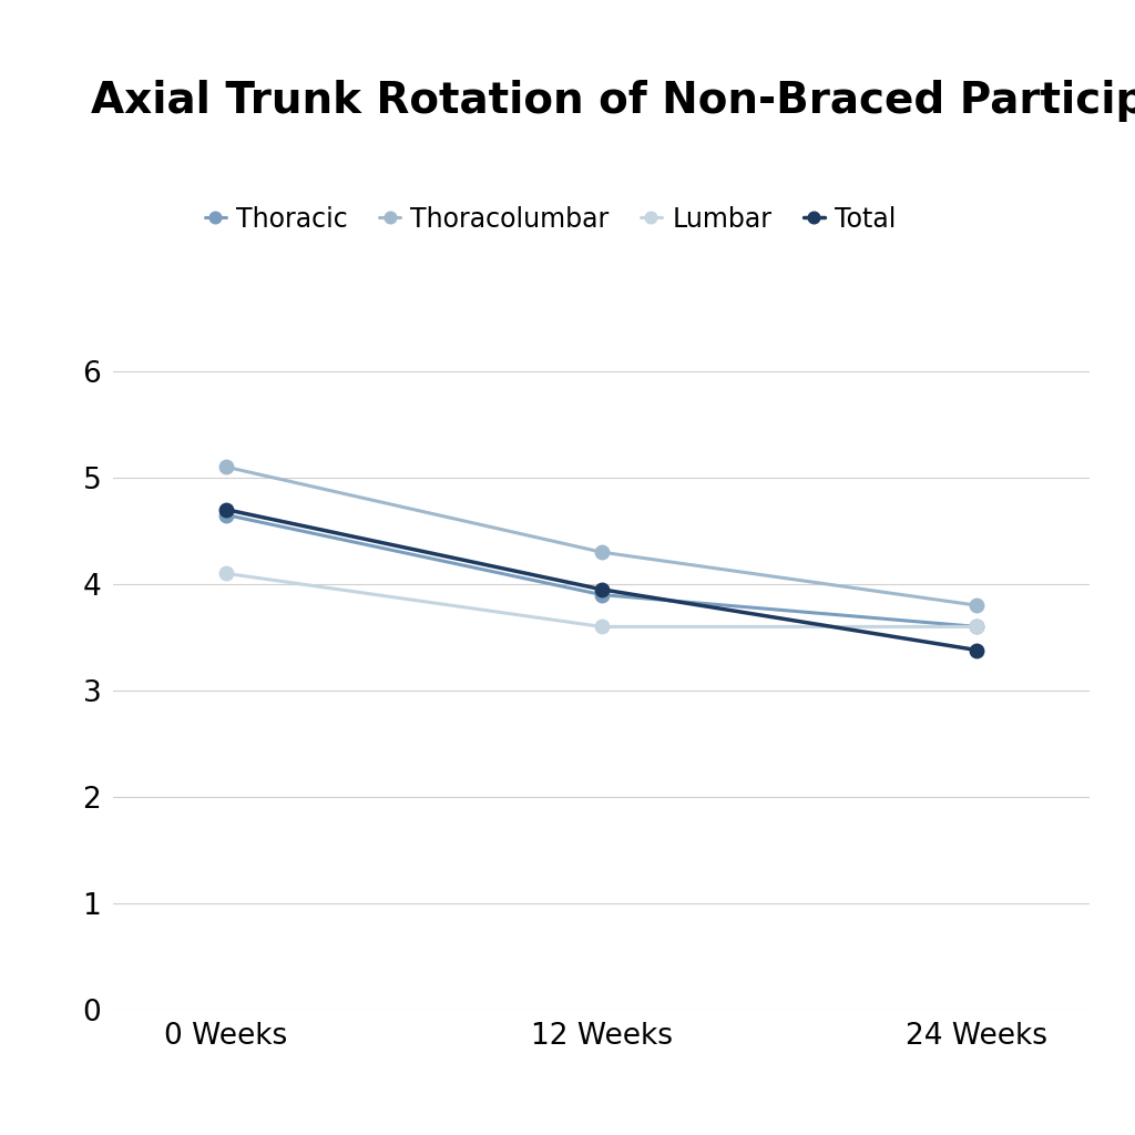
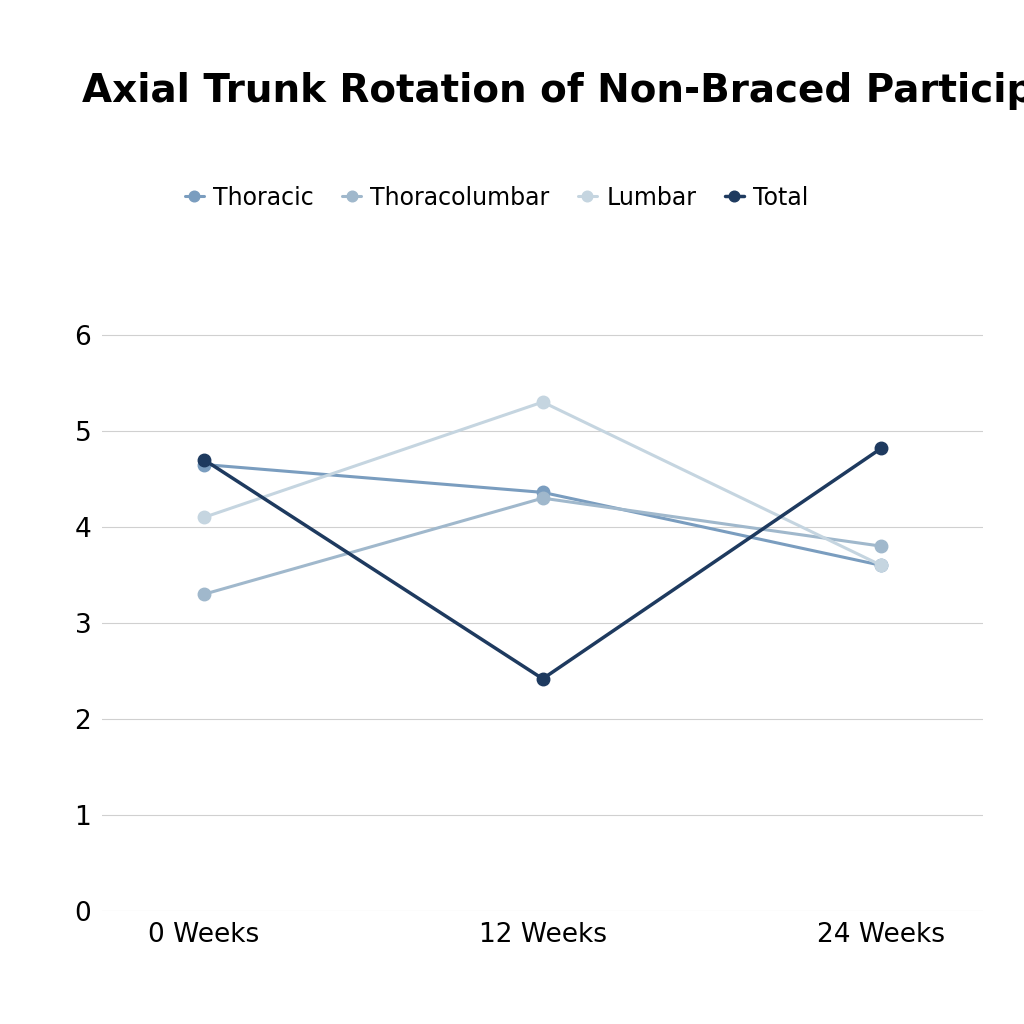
Thoracolumbar/0 Weeks: 5.1 -> 3.3
Thoracic/12 Weeks: 3.90 -> 4.36
Lumbar/12 Weeks: 3.6 -> 5.3
Total/12 Weeks: 3.95 -> 2.42
Total/24 Weeks: 3.38 -> 4.82
